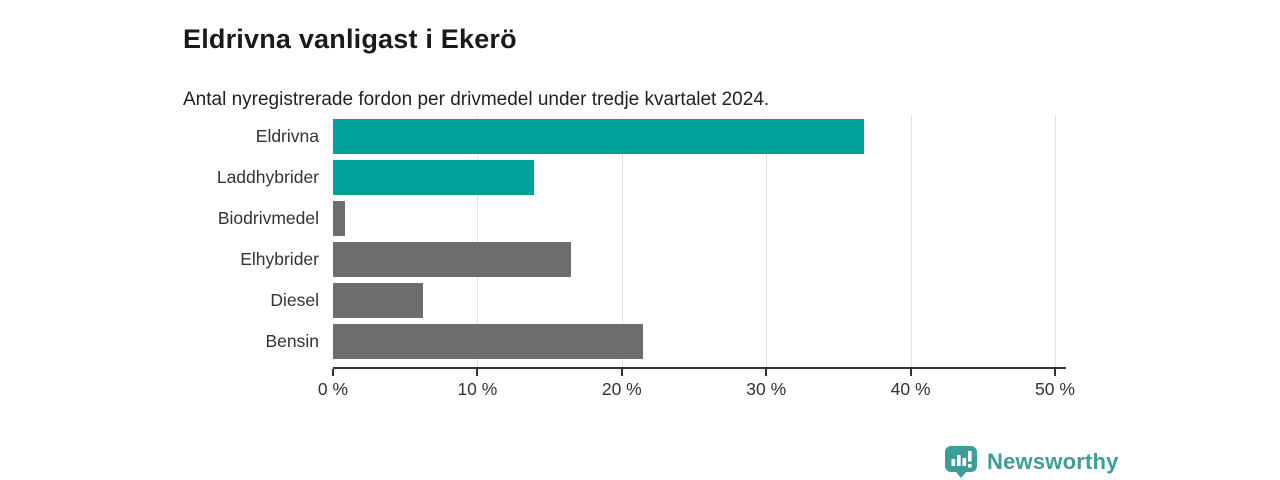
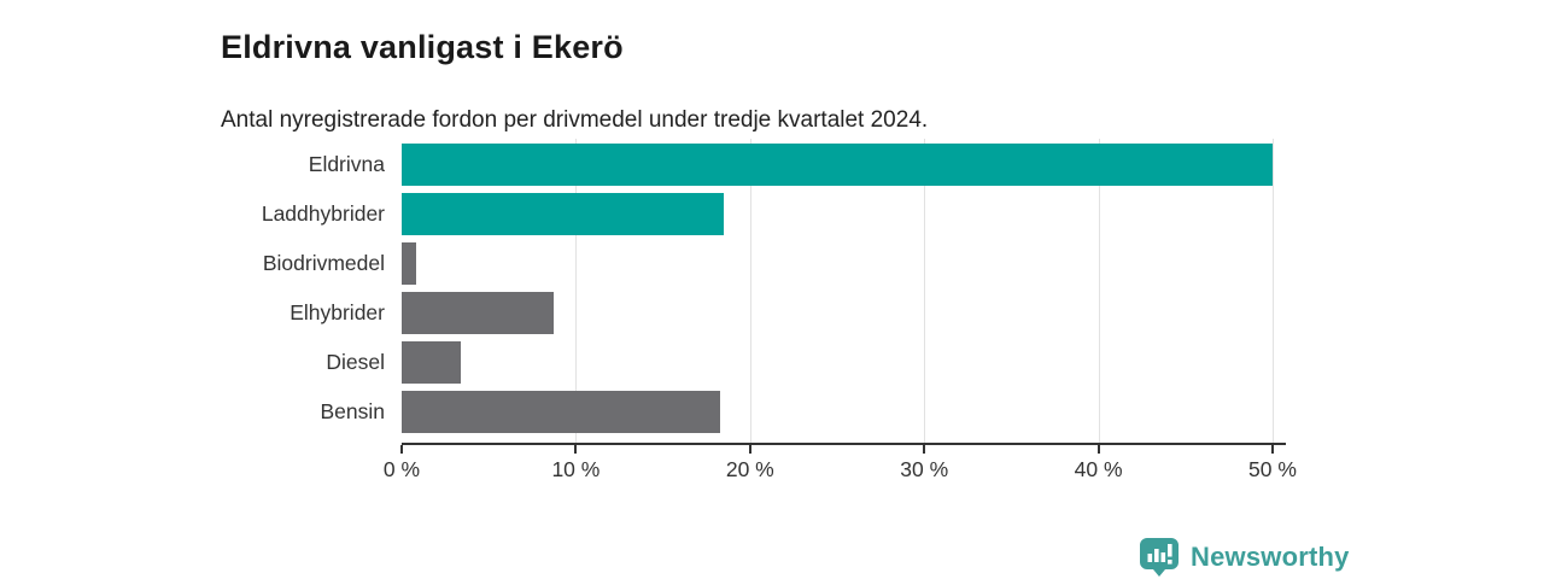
Eldrivna: 36.8% -> 50.0%
Laddhybrider: 13.9% -> 18.5%
Elhybrider: 16.5% -> 8.7%
Diesel: 6.2% -> 3.4%
Bensin: 21.5% -> 18.3%
